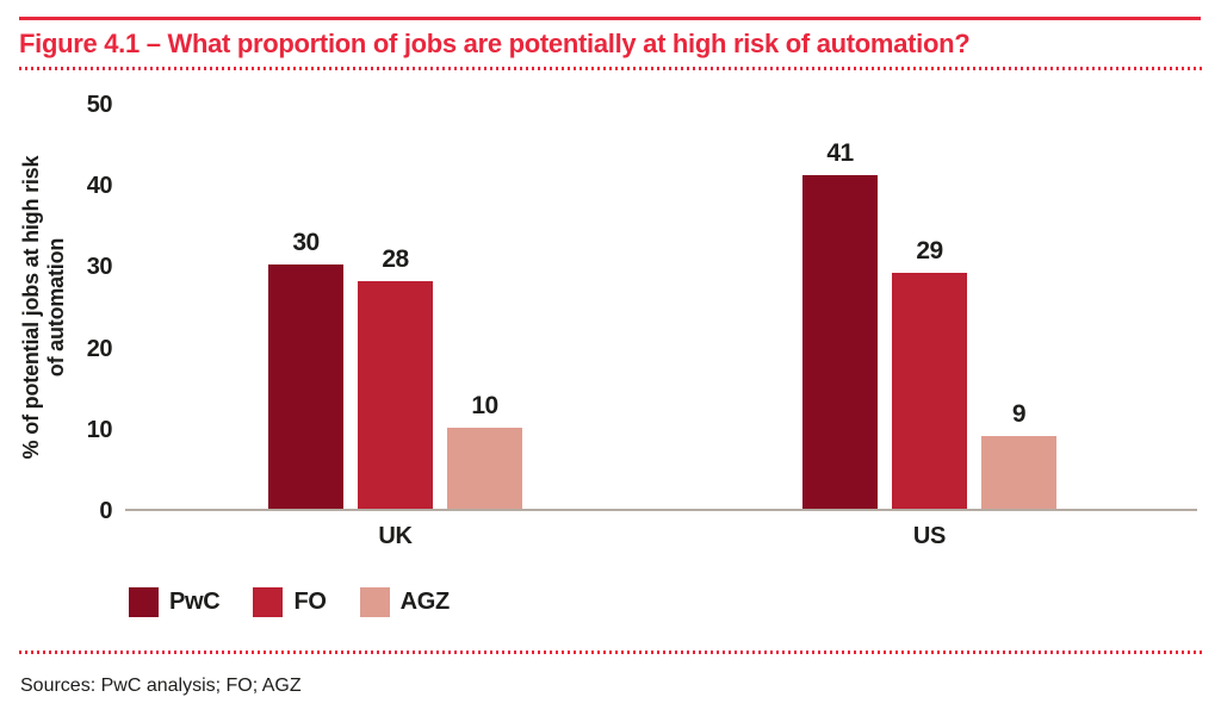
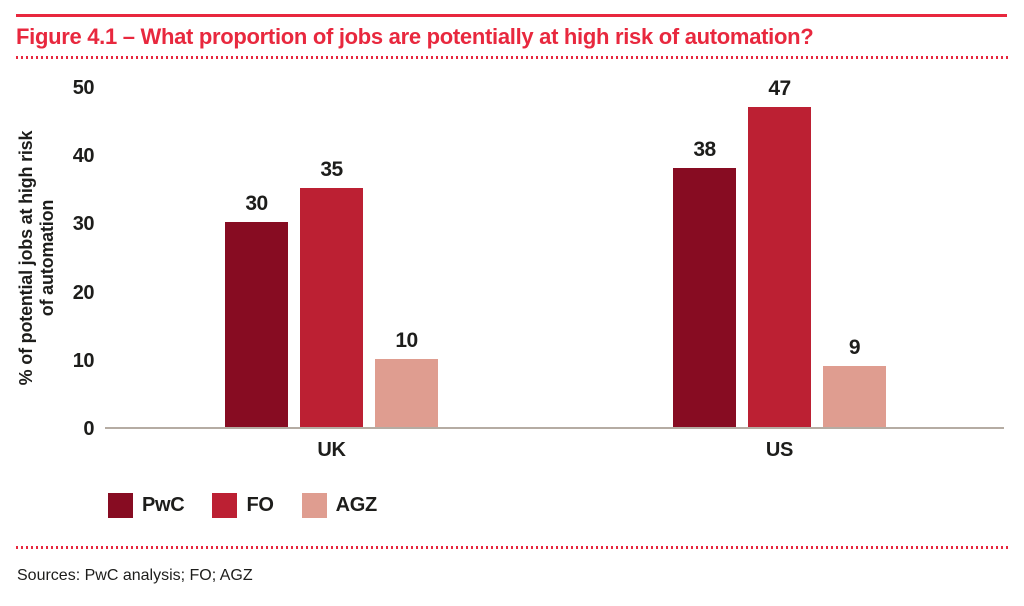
FO/UK: 28 -> 35
PwC/US: 41 -> 38
FO/US: 29 -> 47
